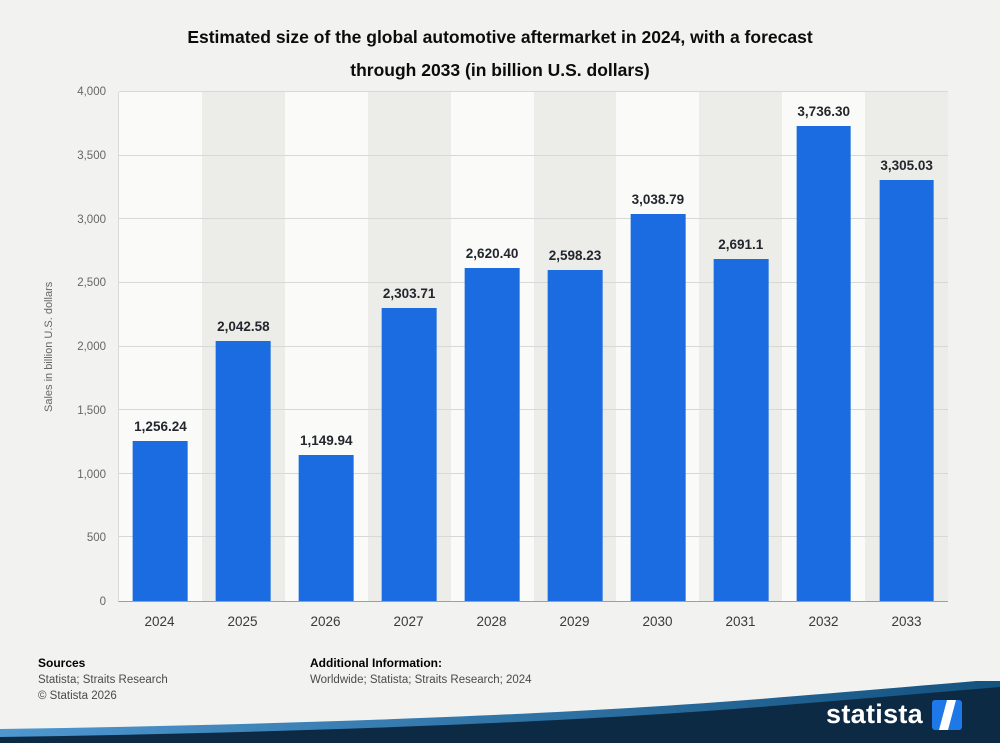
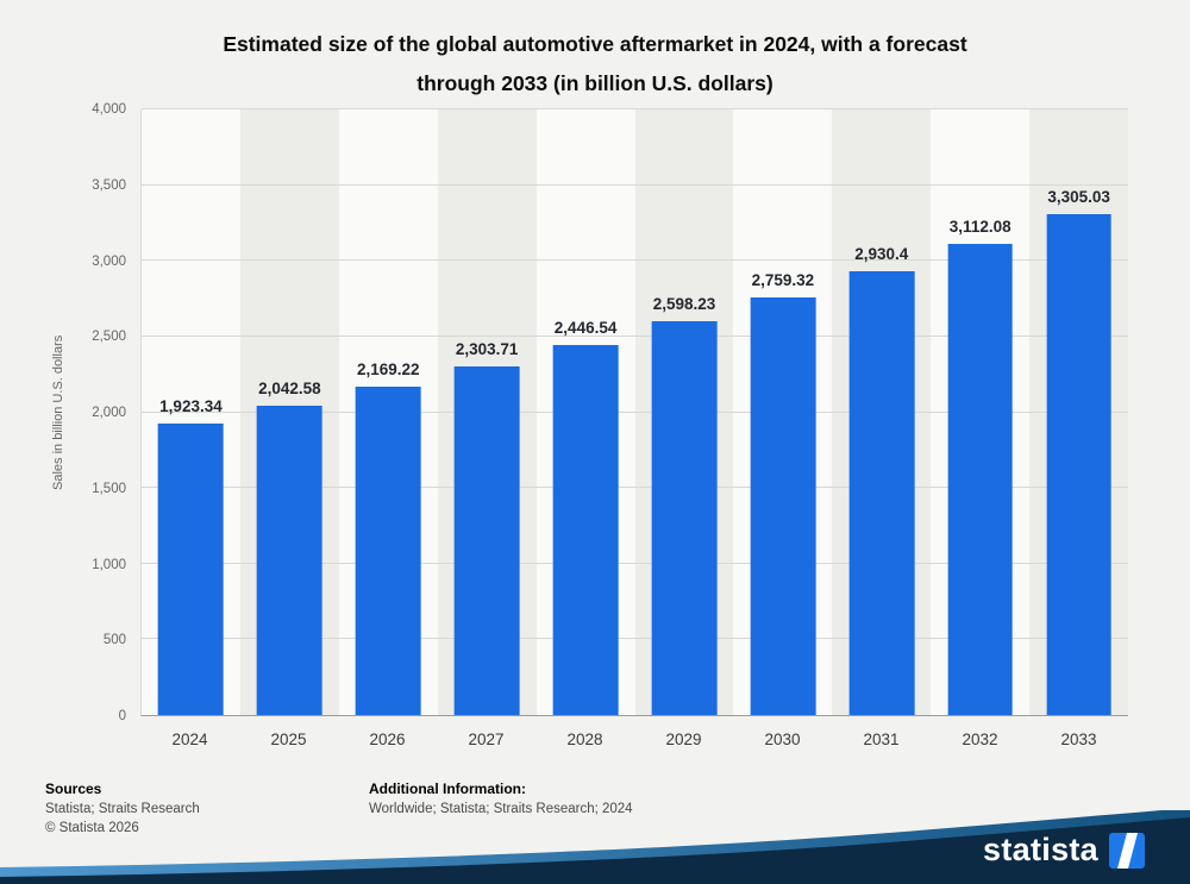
2024: 1,256.24 -> 1,923.34
2026: 1,149.94 -> 2,169.22
2028: 2,620.40 -> 2,446.54
2030: 3,038.79 -> 2,759.32
2031: 2,691.1 -> 2,930.4
2032: 3,736.30 -> 3,112.08
